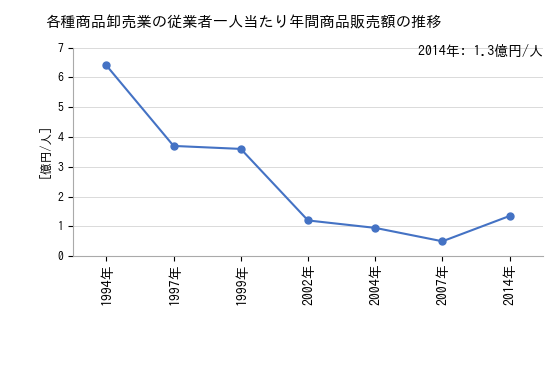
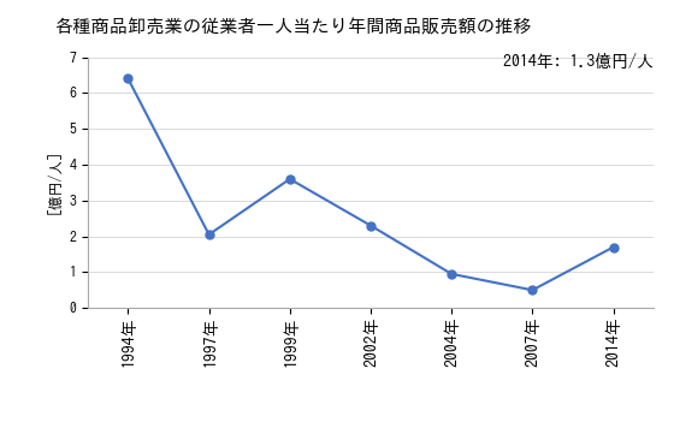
1997年: 3.70 -> 2.05
2002年: 1.20 -> 2.30
2014年: 1.35 -> 1.70
